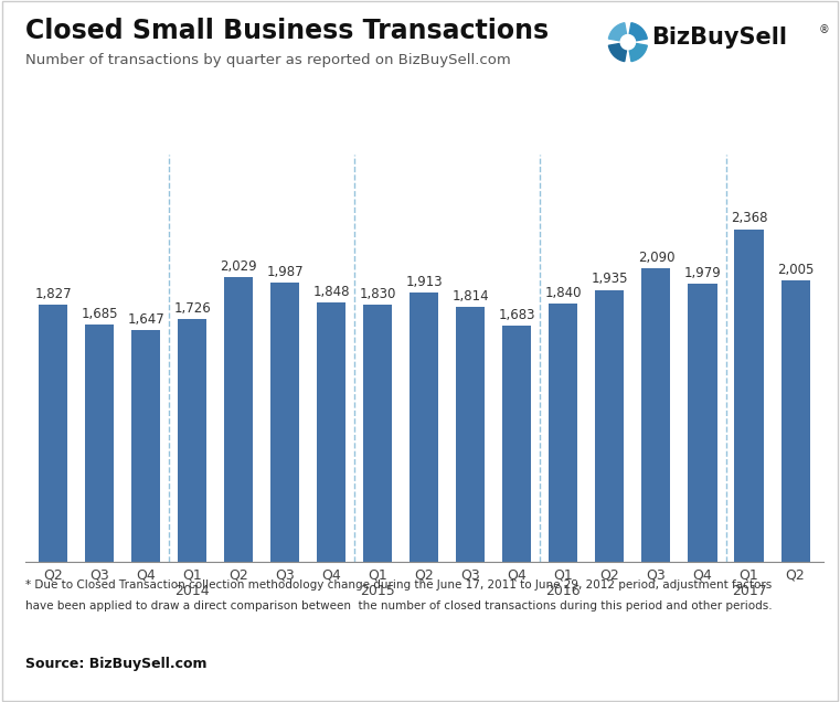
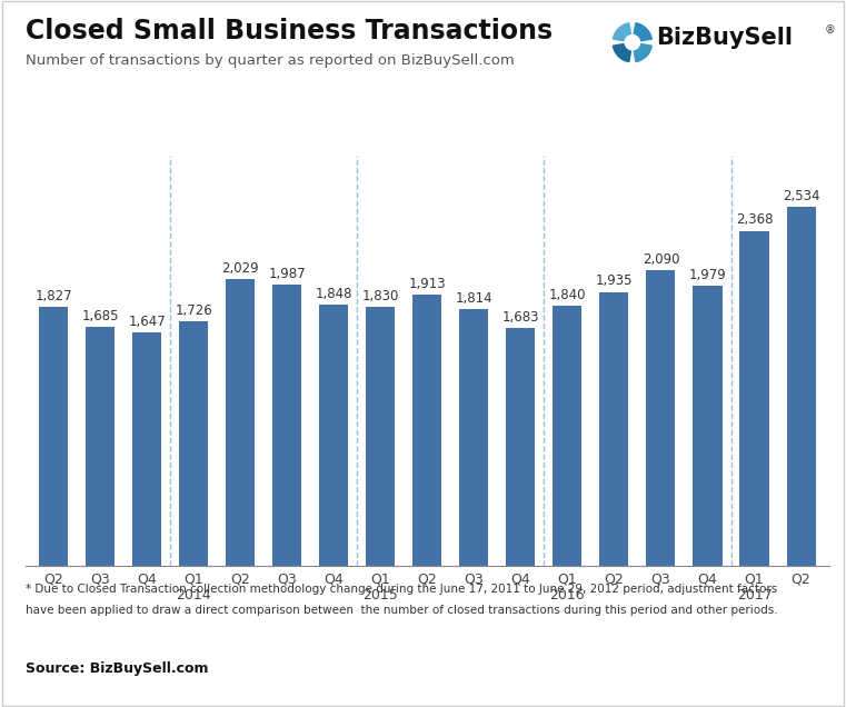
Q2: 2,005 -> 2,534
